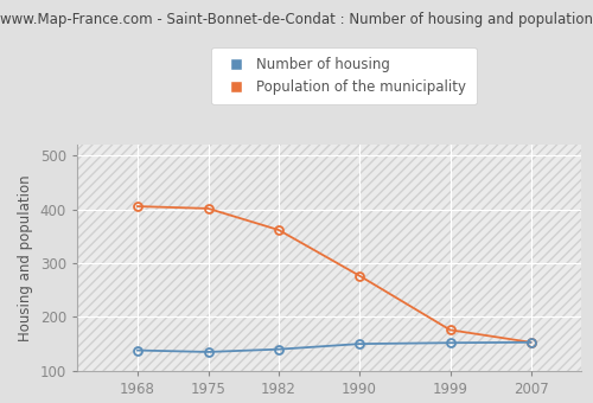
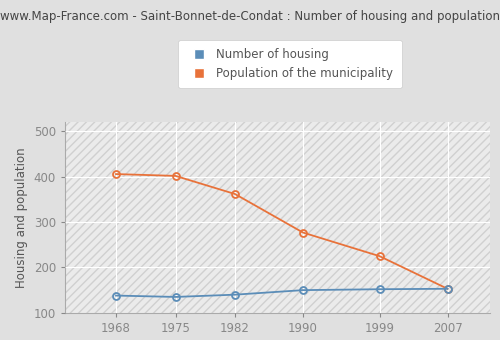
Population of the municipality/1999: 176 -> 225
